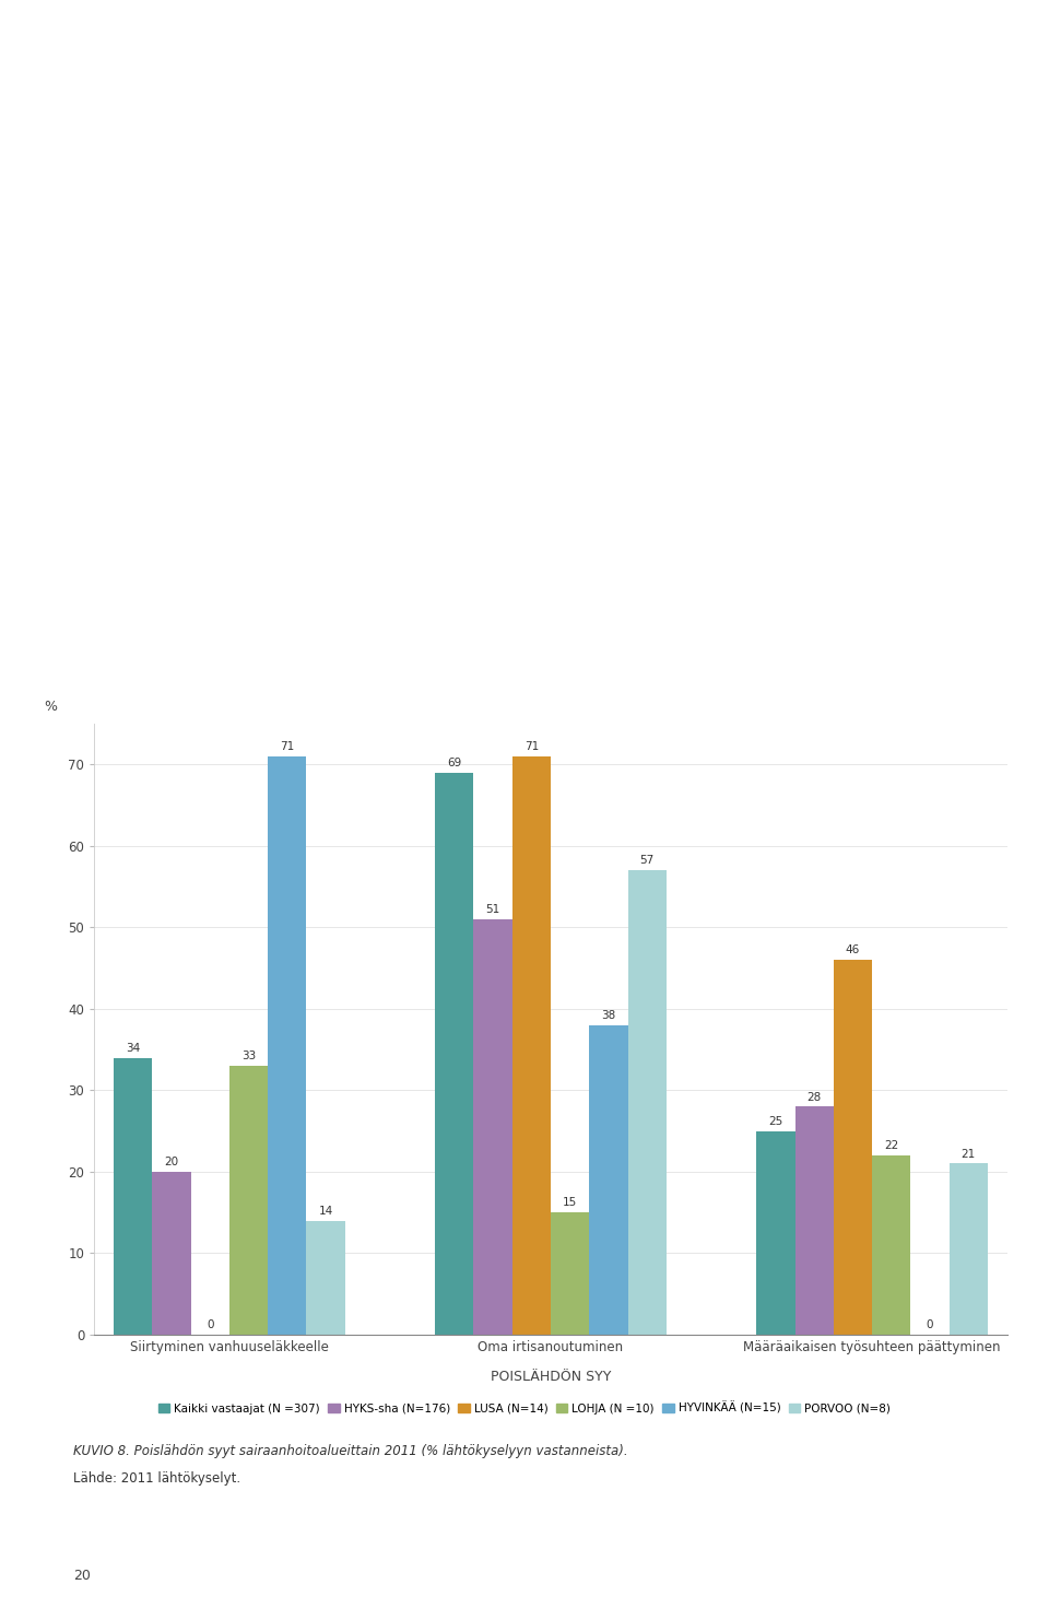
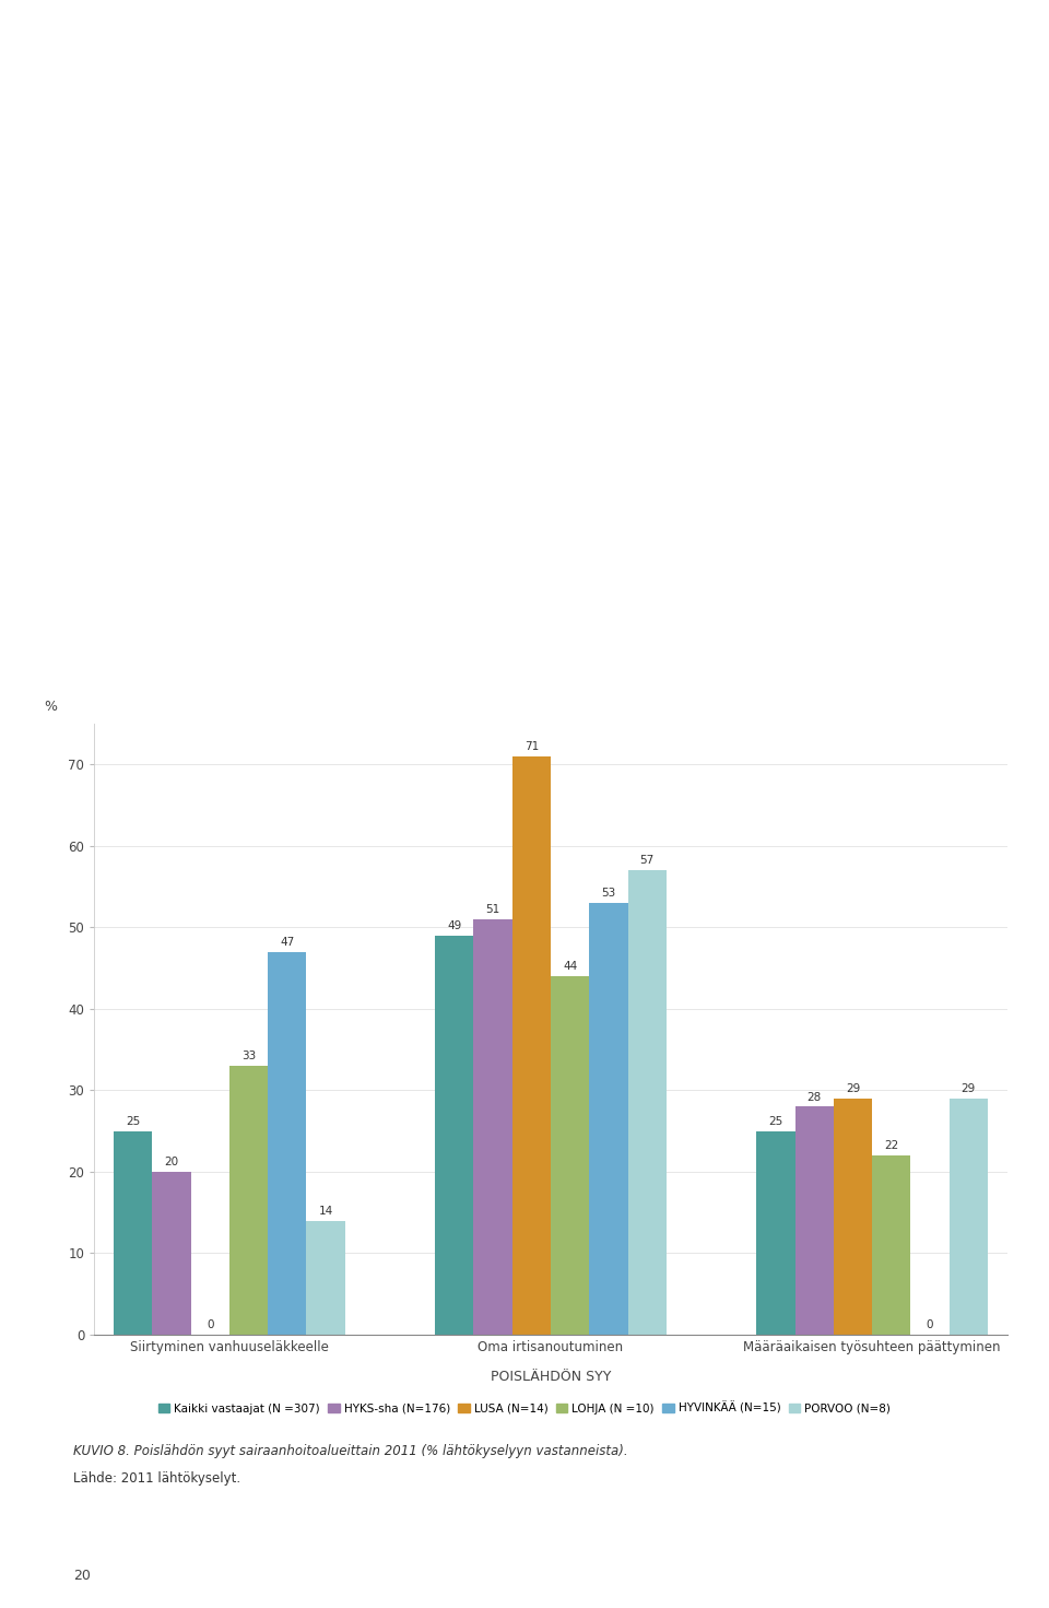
Kaikki vastaajat (N =307)/Siirtyminen vanhuuseläkkeelle: 34 -> 25
HYVINKÄÄ (N=15)/Siirtyminen vanhuuseläkkeelle: 71 -> 47
Kaikki vastaajat (N =307)/Oma irtisanoutuminen: 69 -> 49
LOHJA (N =10)/Oma irtisanoutuminen: 15 -> 44
HYVINKÄÄ (N=15)/Oma irtisanoutuminen: 38 -> 53
LUSA (N=14)/Määräaikaisen työsuhteen päättyminen: 46 -> 29
PORVOO (N=8)/Määräaikaisen työsuhteen päättyminen: 21 -> 29
